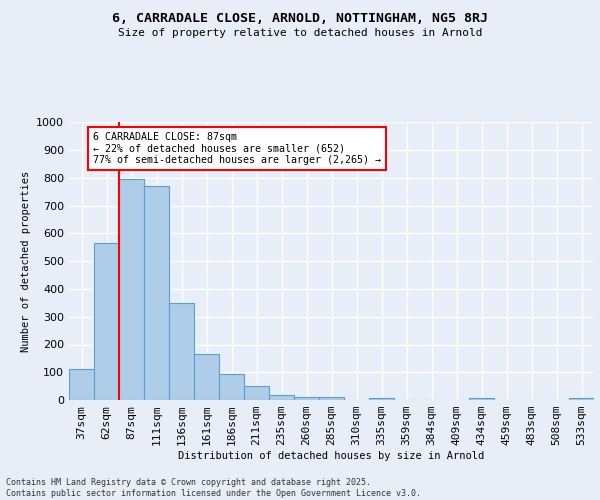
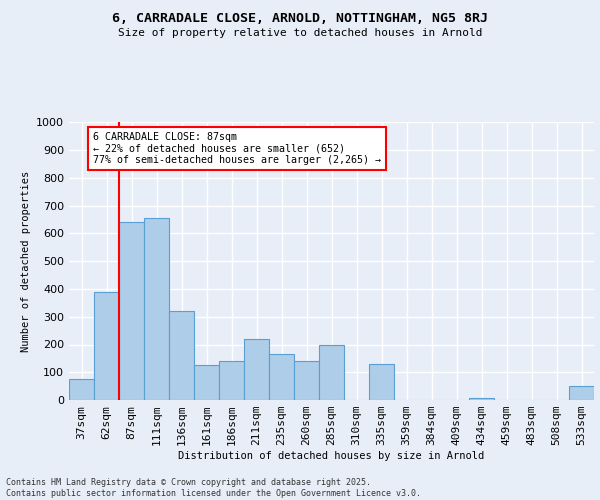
37sqm: 110 -> 75
62sqm: 565 -> 390
87sqm: 795 -> 640
111sqm: 770 -> 655
136sqm: 350 -> 320
161sqm: 165 -> 125
186sqm: 95 -> 140
211sqm: 52 -> 220
235sqm: 18 -> 165
260sqm: 12 -> 140
285sqm: 12 -> 200
335sqm: 8 -> 130
533sqm: 8 -> 50
